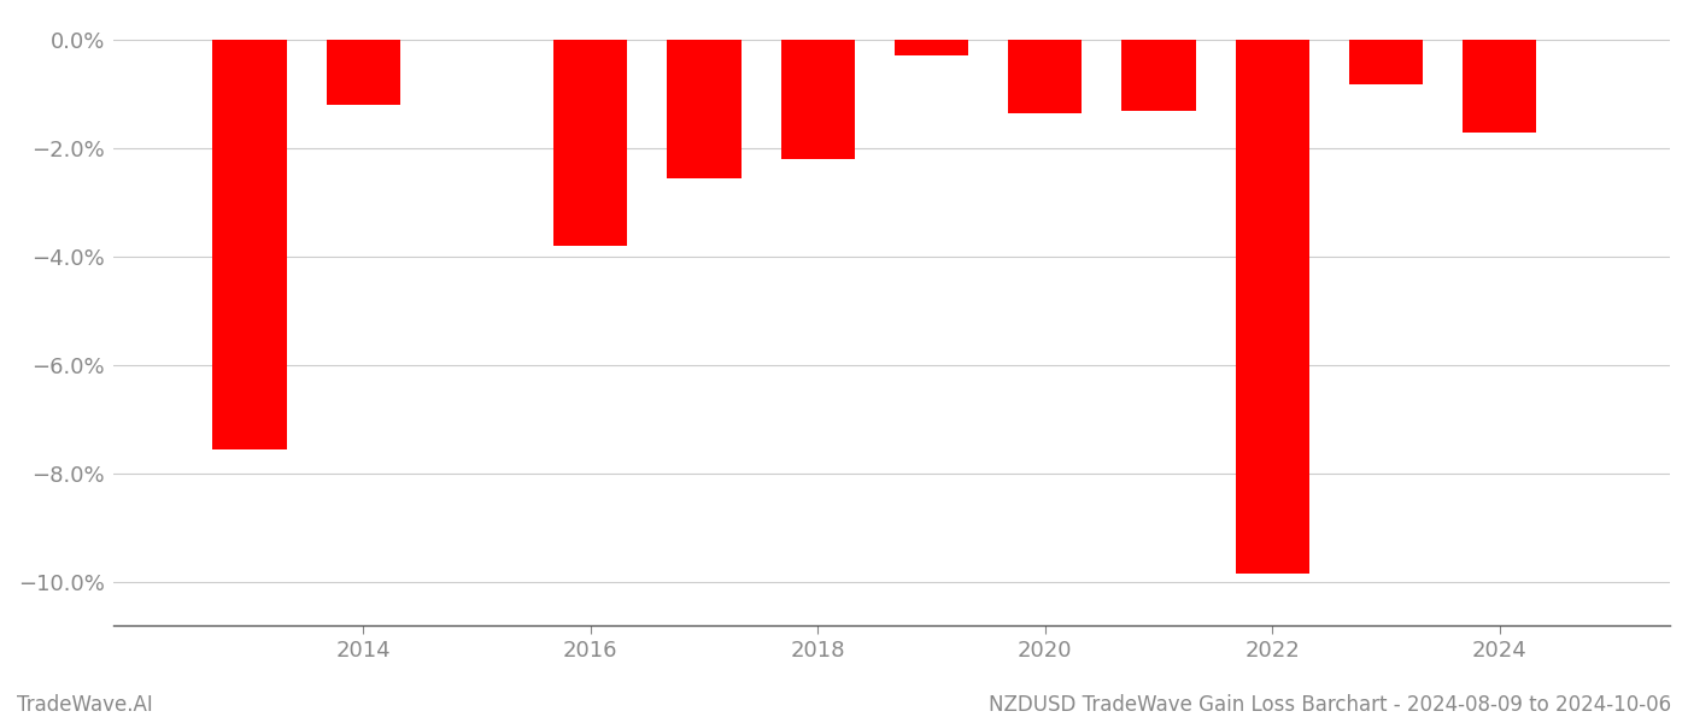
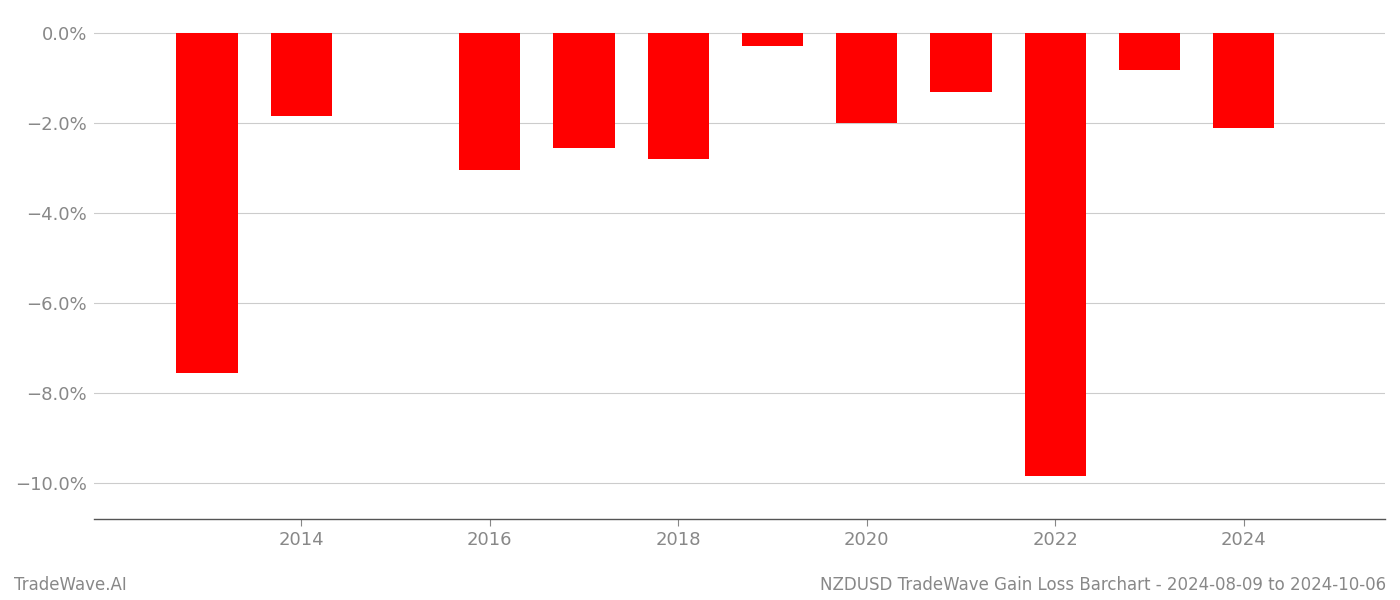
2014: -1.20% -> -1.85%
2016: -3.80% -> -3.05%
2018: -2.20% -> -2.80%
2020: -1.35% -> -2.00%
2024: -1.72% -> -2.10%
